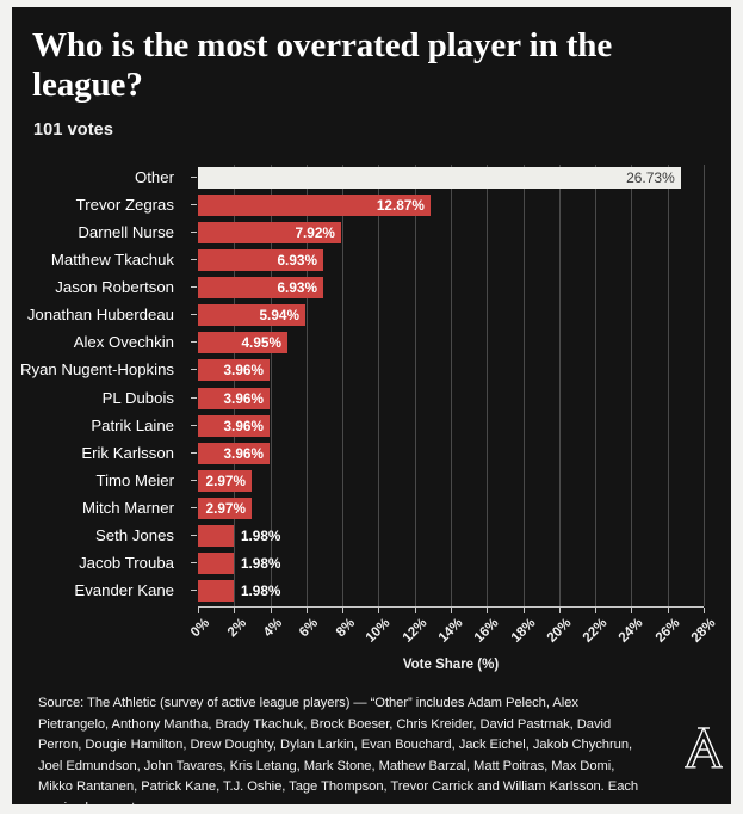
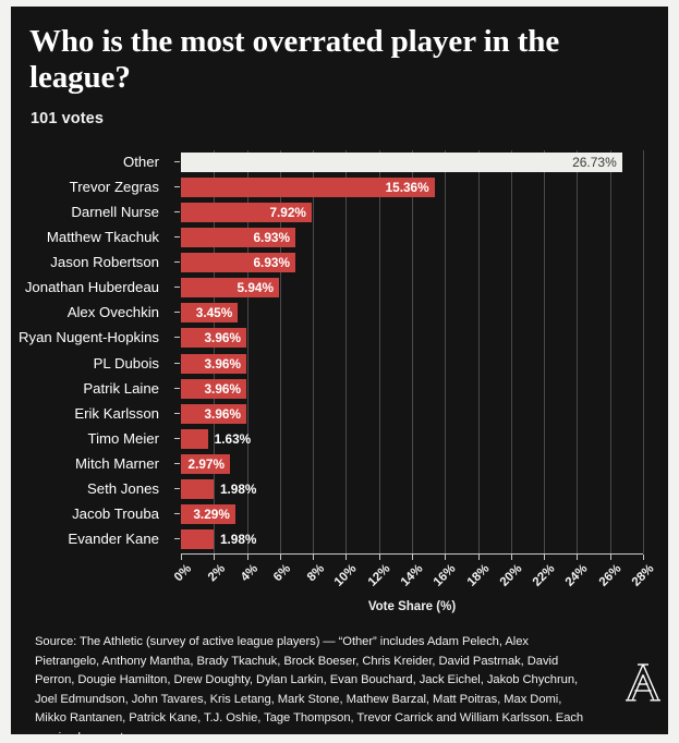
Trevor Zegras: 12.87% -> 15.36%
Alex Ovechkin: 4.95% -> 3.45%
Timo Meier: 2.97% -> 1.63%
Jacob Trouba: 1.98% -> 3.29%
